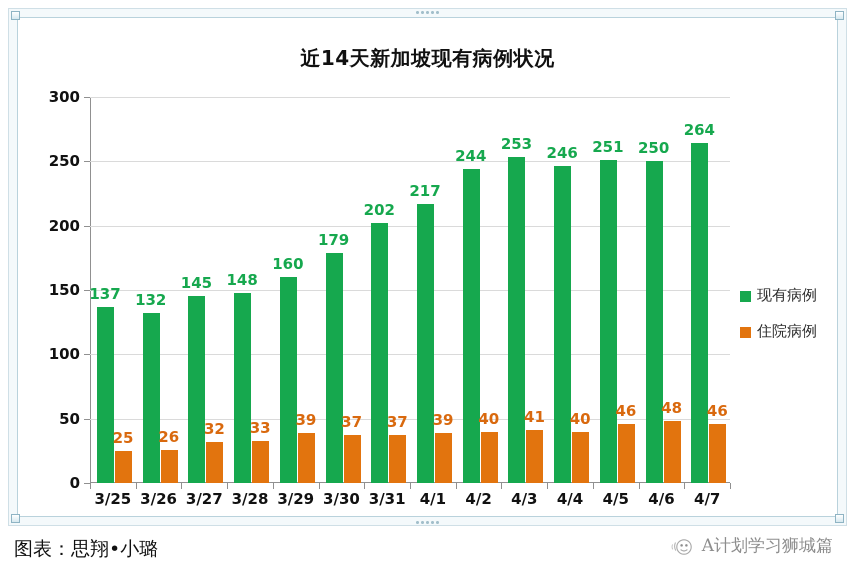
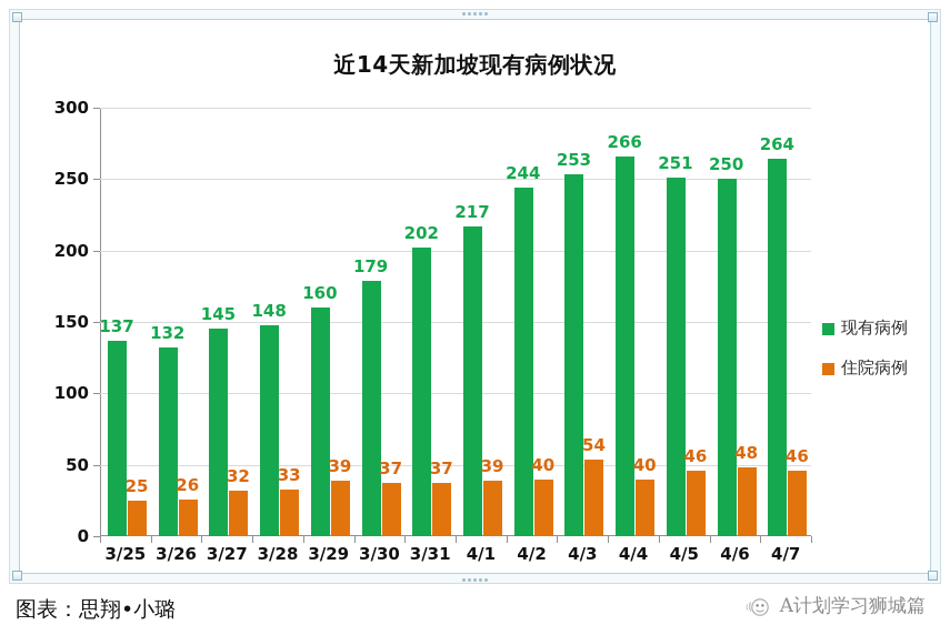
住院病例/4/3: 41 -> 54
现有病例/4/4: 246 -> 266
